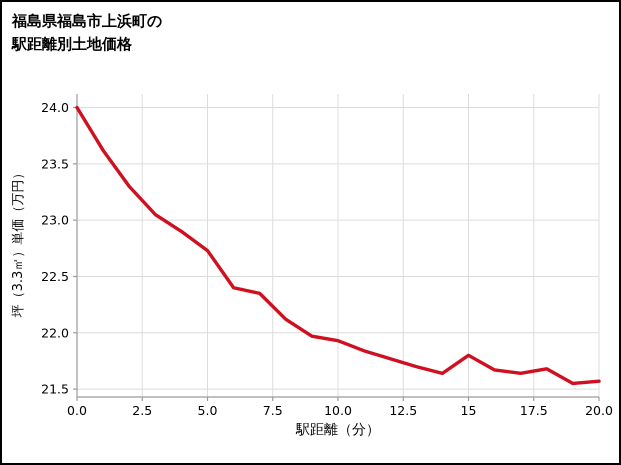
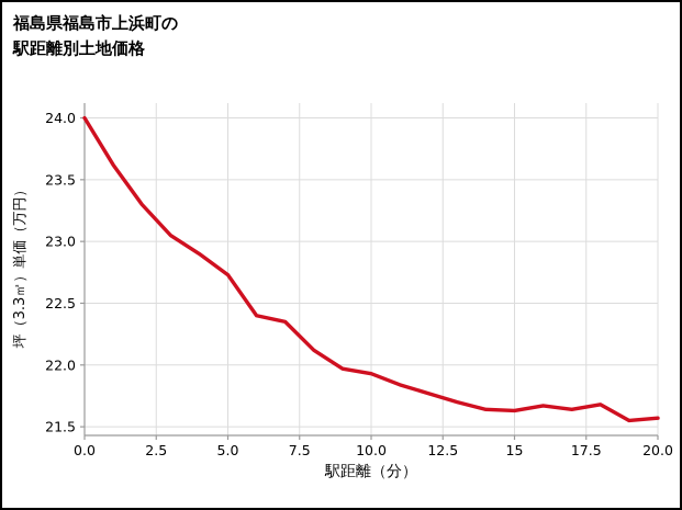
15: 21.8 -> 21.6
